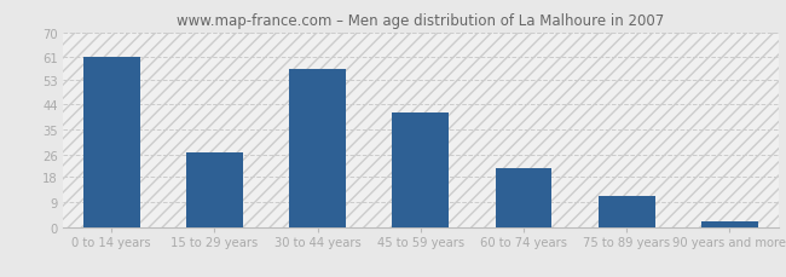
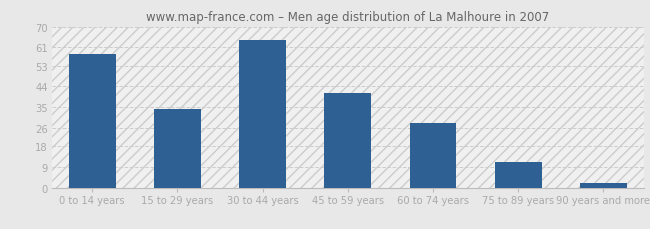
0 to 14 years: 61 -> 58
15 to 29 years: 27 -> 34
30 to 44 years: 57 -> 64
60 to 74 years: 21 -> 28
